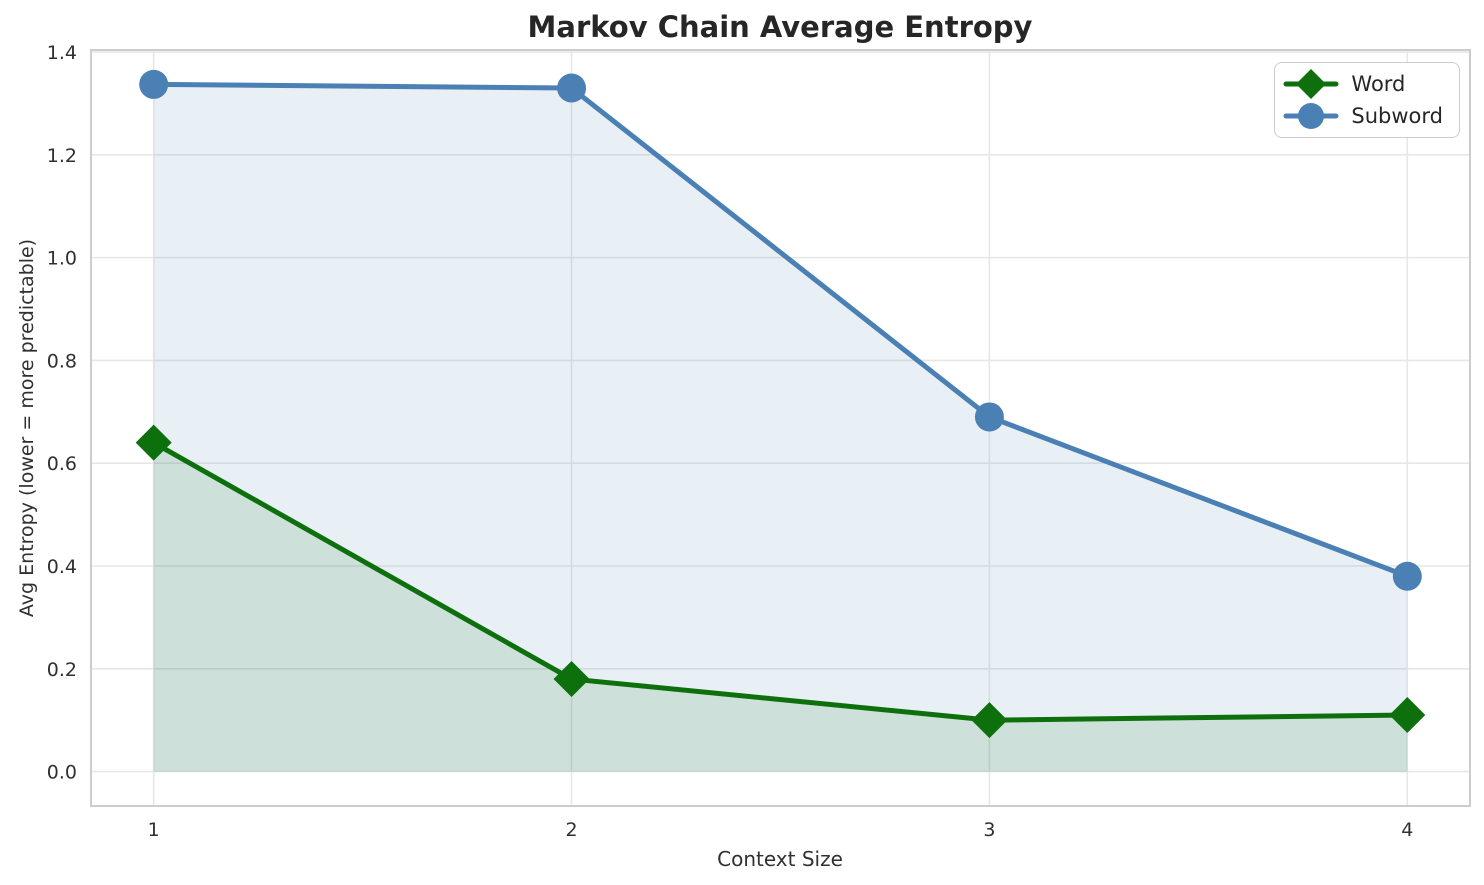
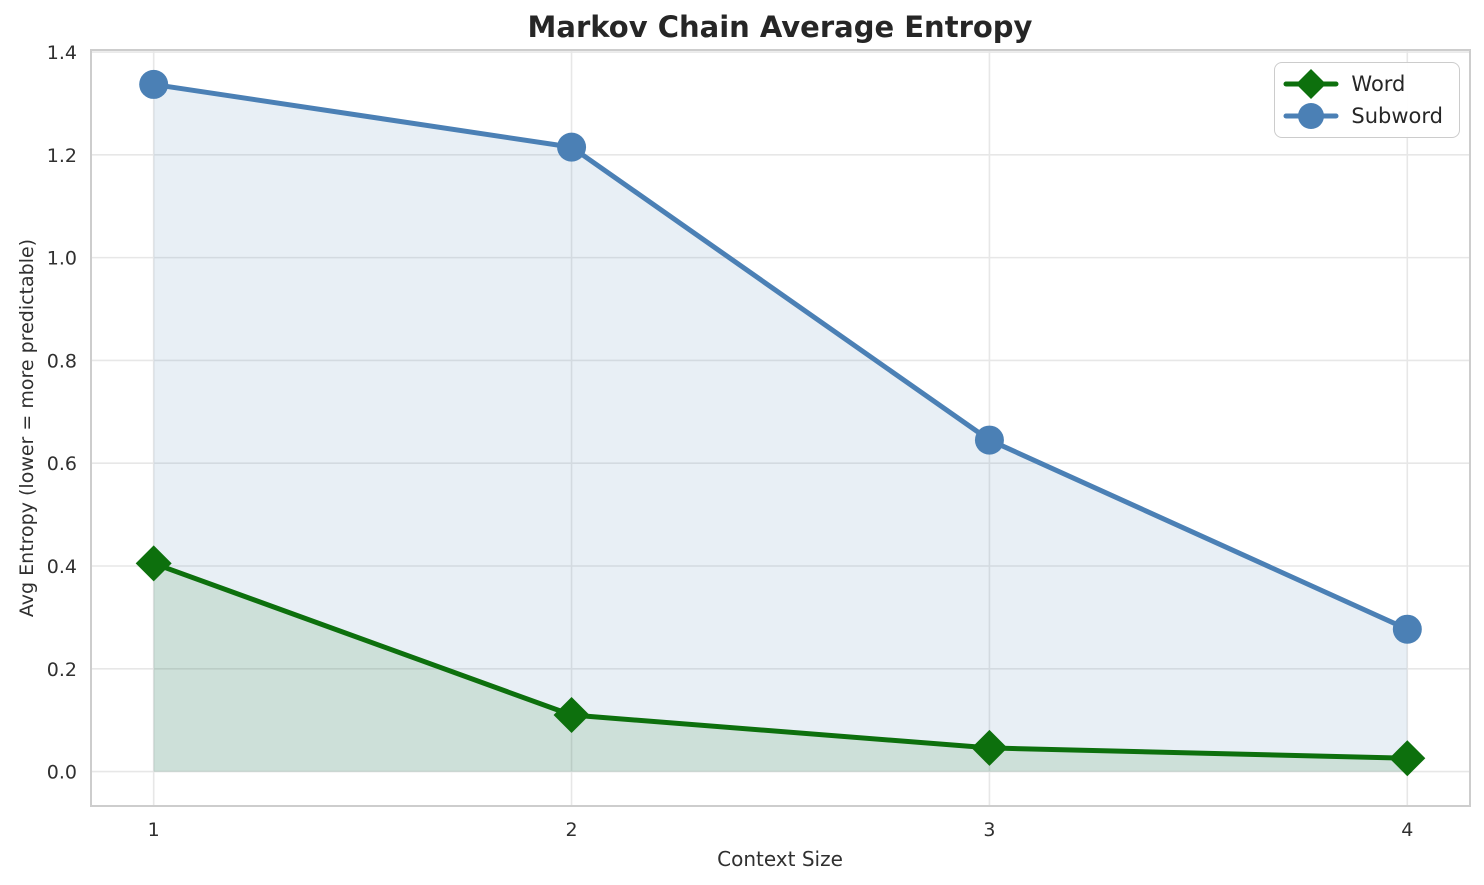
Word/1: 0.64 -> 0.41
Word/2: 0.18 -> 0.11
Subword/2: 1.33 -> 1.22
Word/3: 0.10 -> 0.05
Subword/3: 0.69 -> 0.65
Word/4: 0.11 -> 0.03
Subword/4: 0.38 -> 0.28
